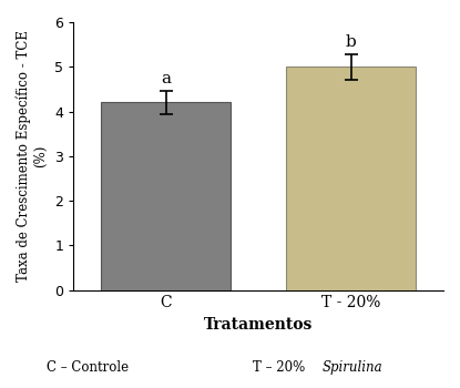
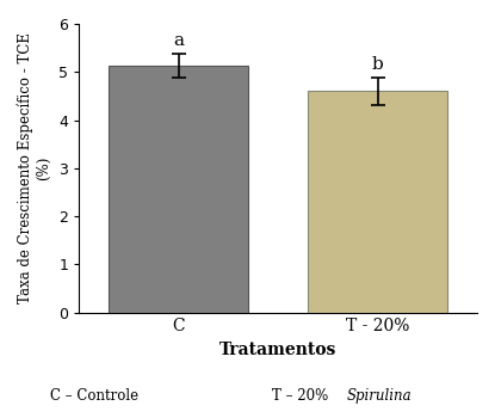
C: 4.20 -> 5.12
T - 20%: 5.00 -> 4.60
